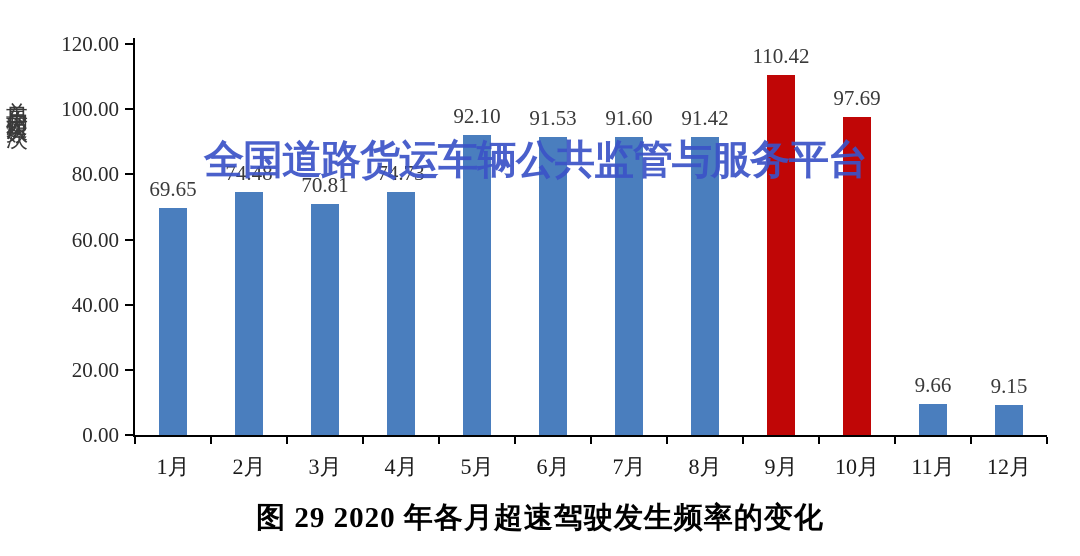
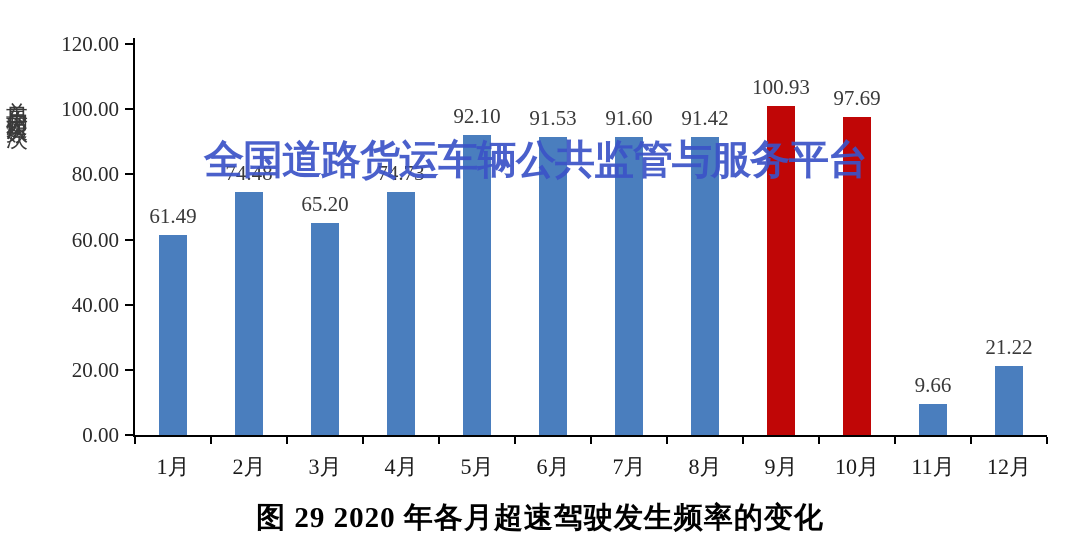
1月: 69.65 -> 61.49
3月: 70.81 -> 65.20
9月: 110.42 -> 100.93
12月: 9.15 -> 21.22
